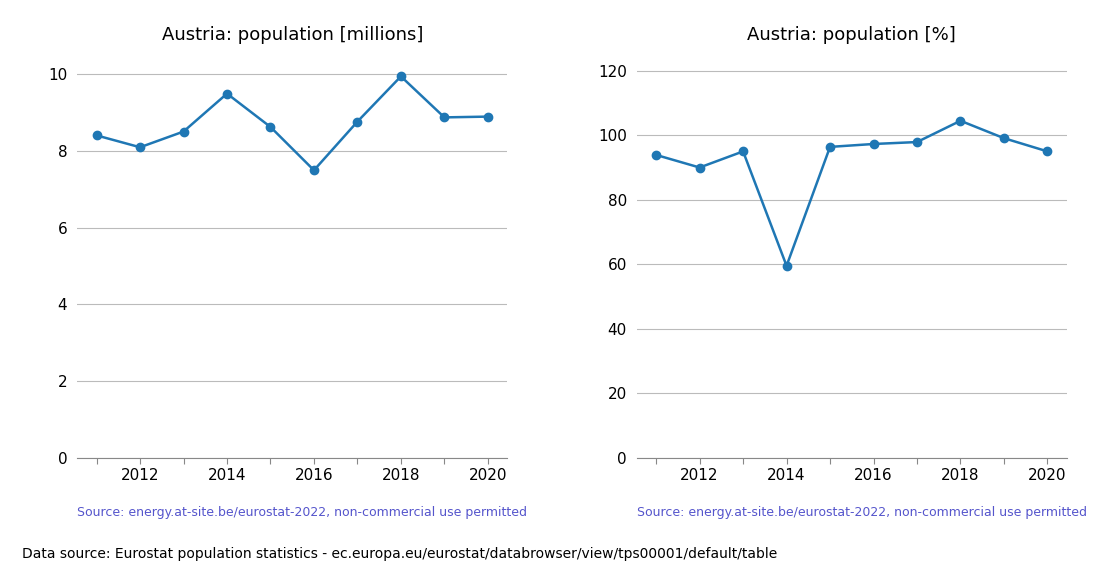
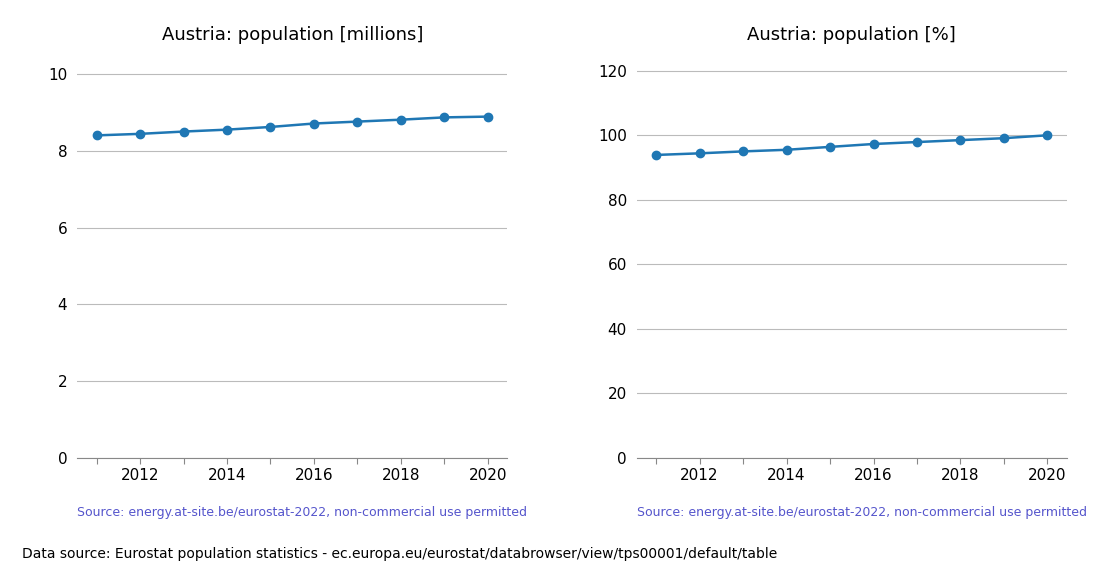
Austria: population [millions]/2012: 8.10 -> 8.45
Austria: population [millions]/2014: 9.50 -> 8.56
Austria: population [millions]/2016: 7.50 -> 8.72
Austria: population [millions]/2018: 9.95 -> 8.82
Austria: population [%]/2012: 90.0 -> 94.4
Austria: population [%]/2014: 59.5 -> 95.5
Austria: population [%]/2018: 104.5 -> 98.5
Austria: population [%]/2020: 95.0 -> 100.0
